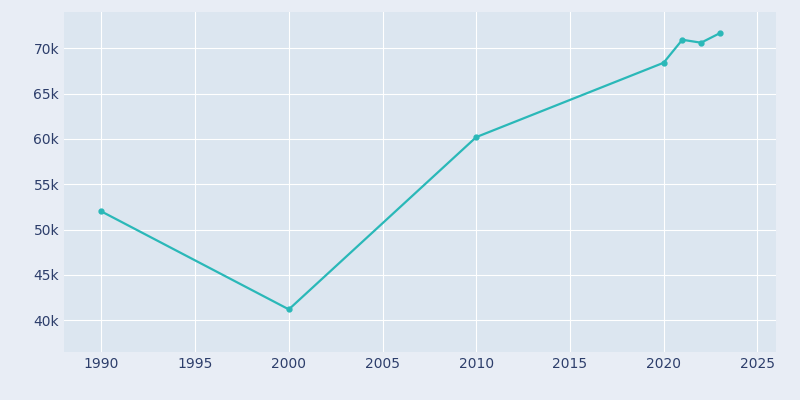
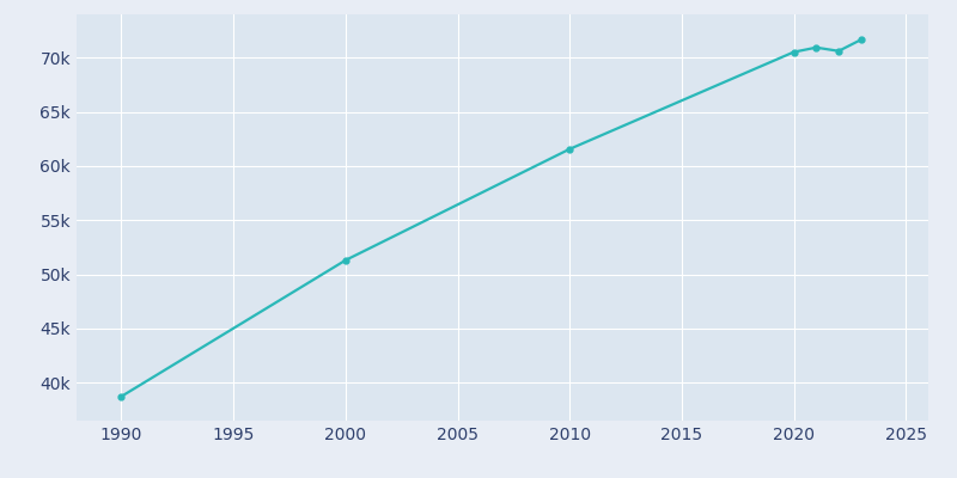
1990: 52.0k -> 38.7k
2000: 41.2k -> 51.3k
2010: 60.2k -> 61.6k
2020: 68.4k -> 70.5k
